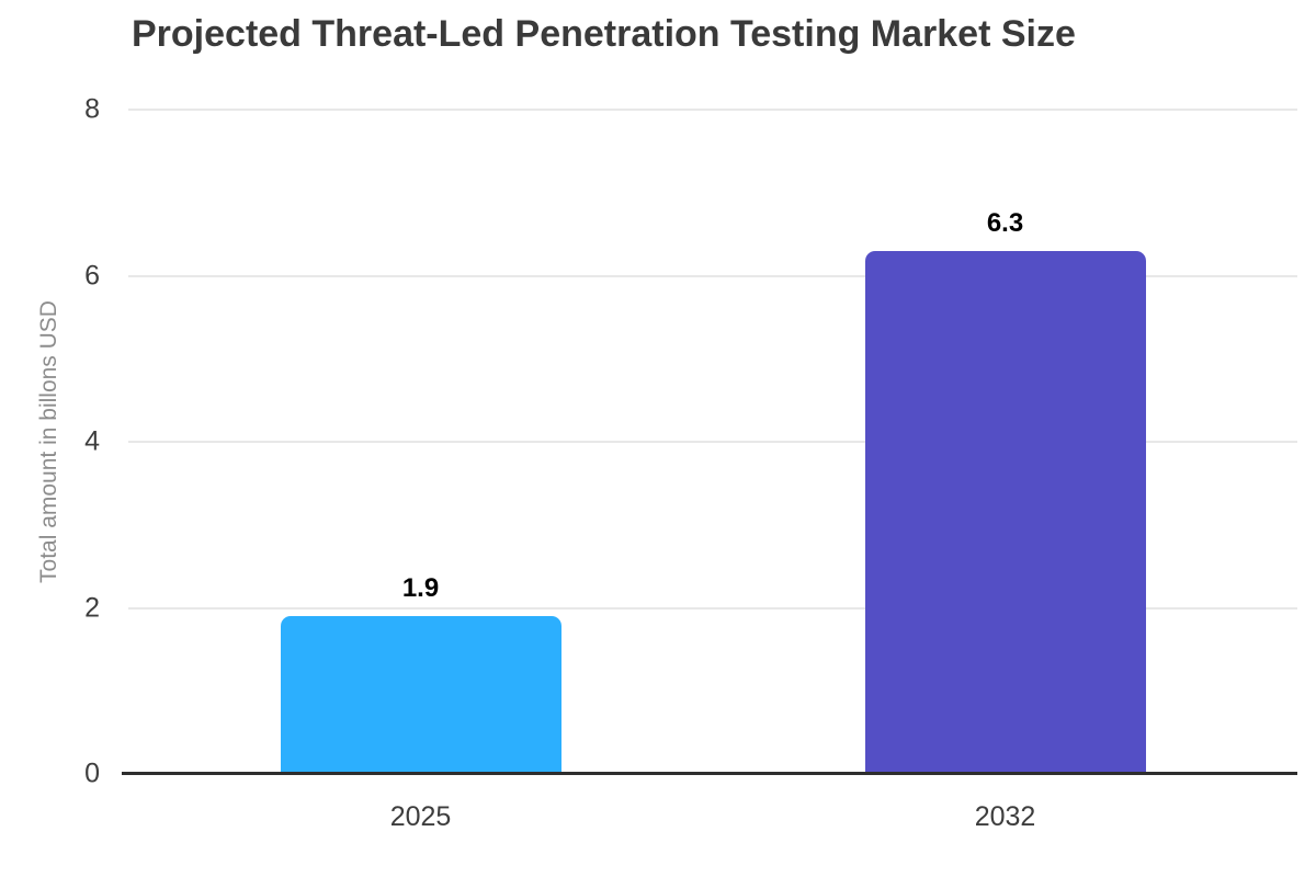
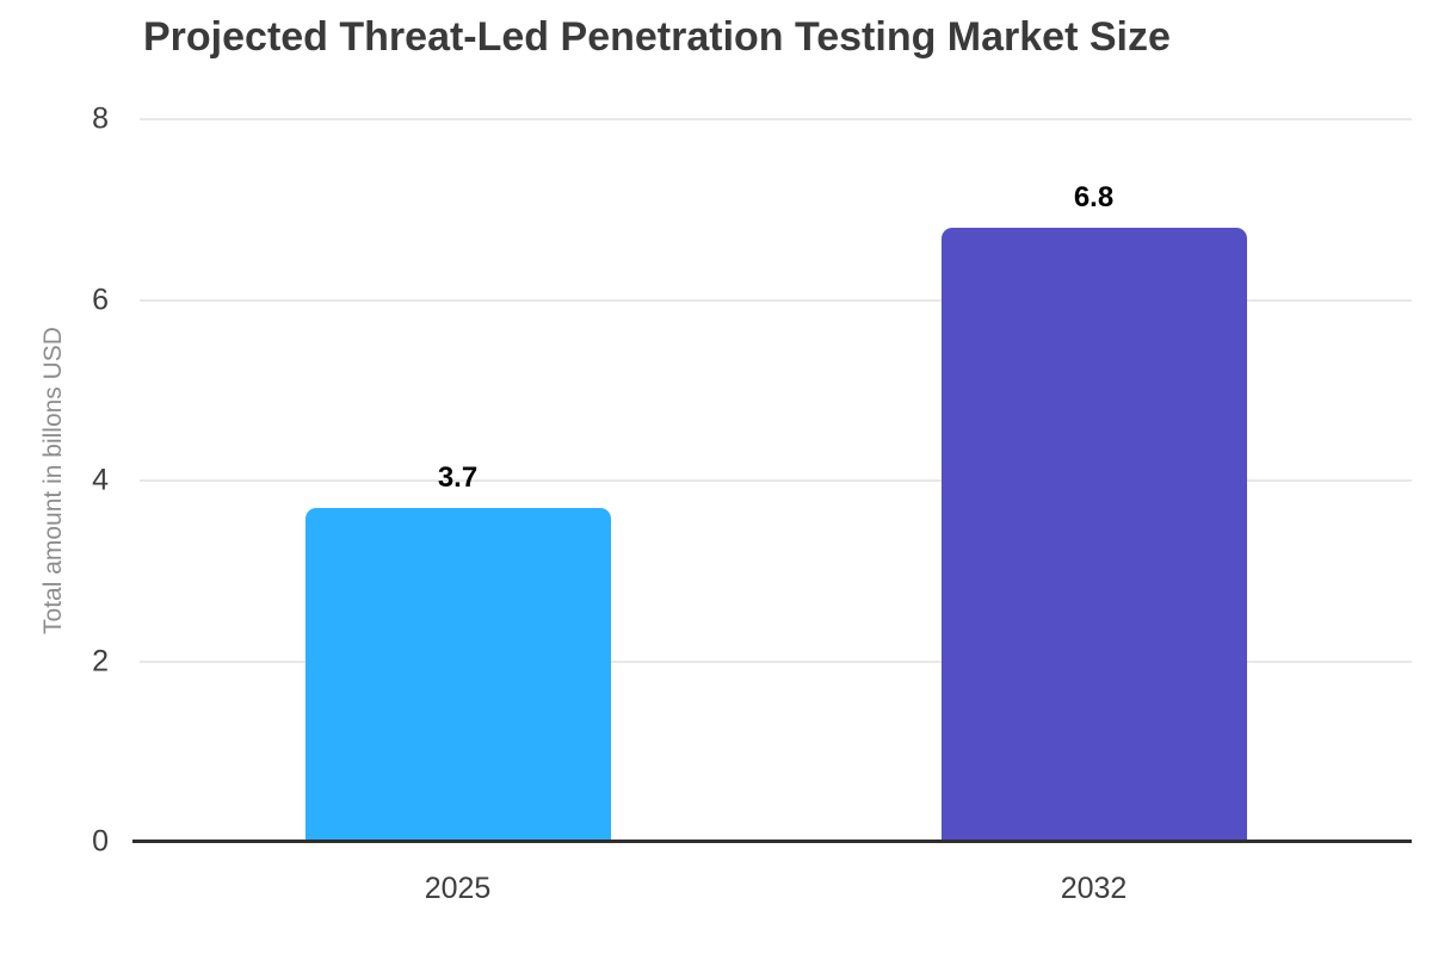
2025: 1.9 -> 3.7
2032: 6.3 -> 6.8
